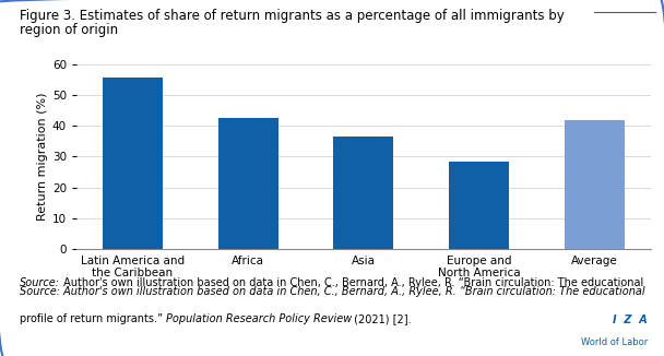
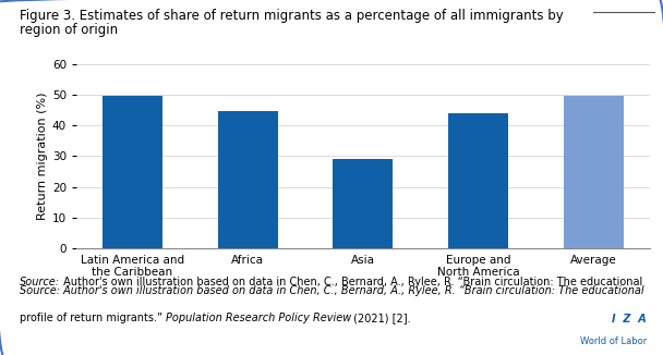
Latin America and the Caribbean: 55.5 -> 49.5
Africa: 42.5 -> 44.5
Asia: 36.5 -> 29.0
Europe and North America: 28.5 -> 44.0
Average: 42.0 -> 49.5
